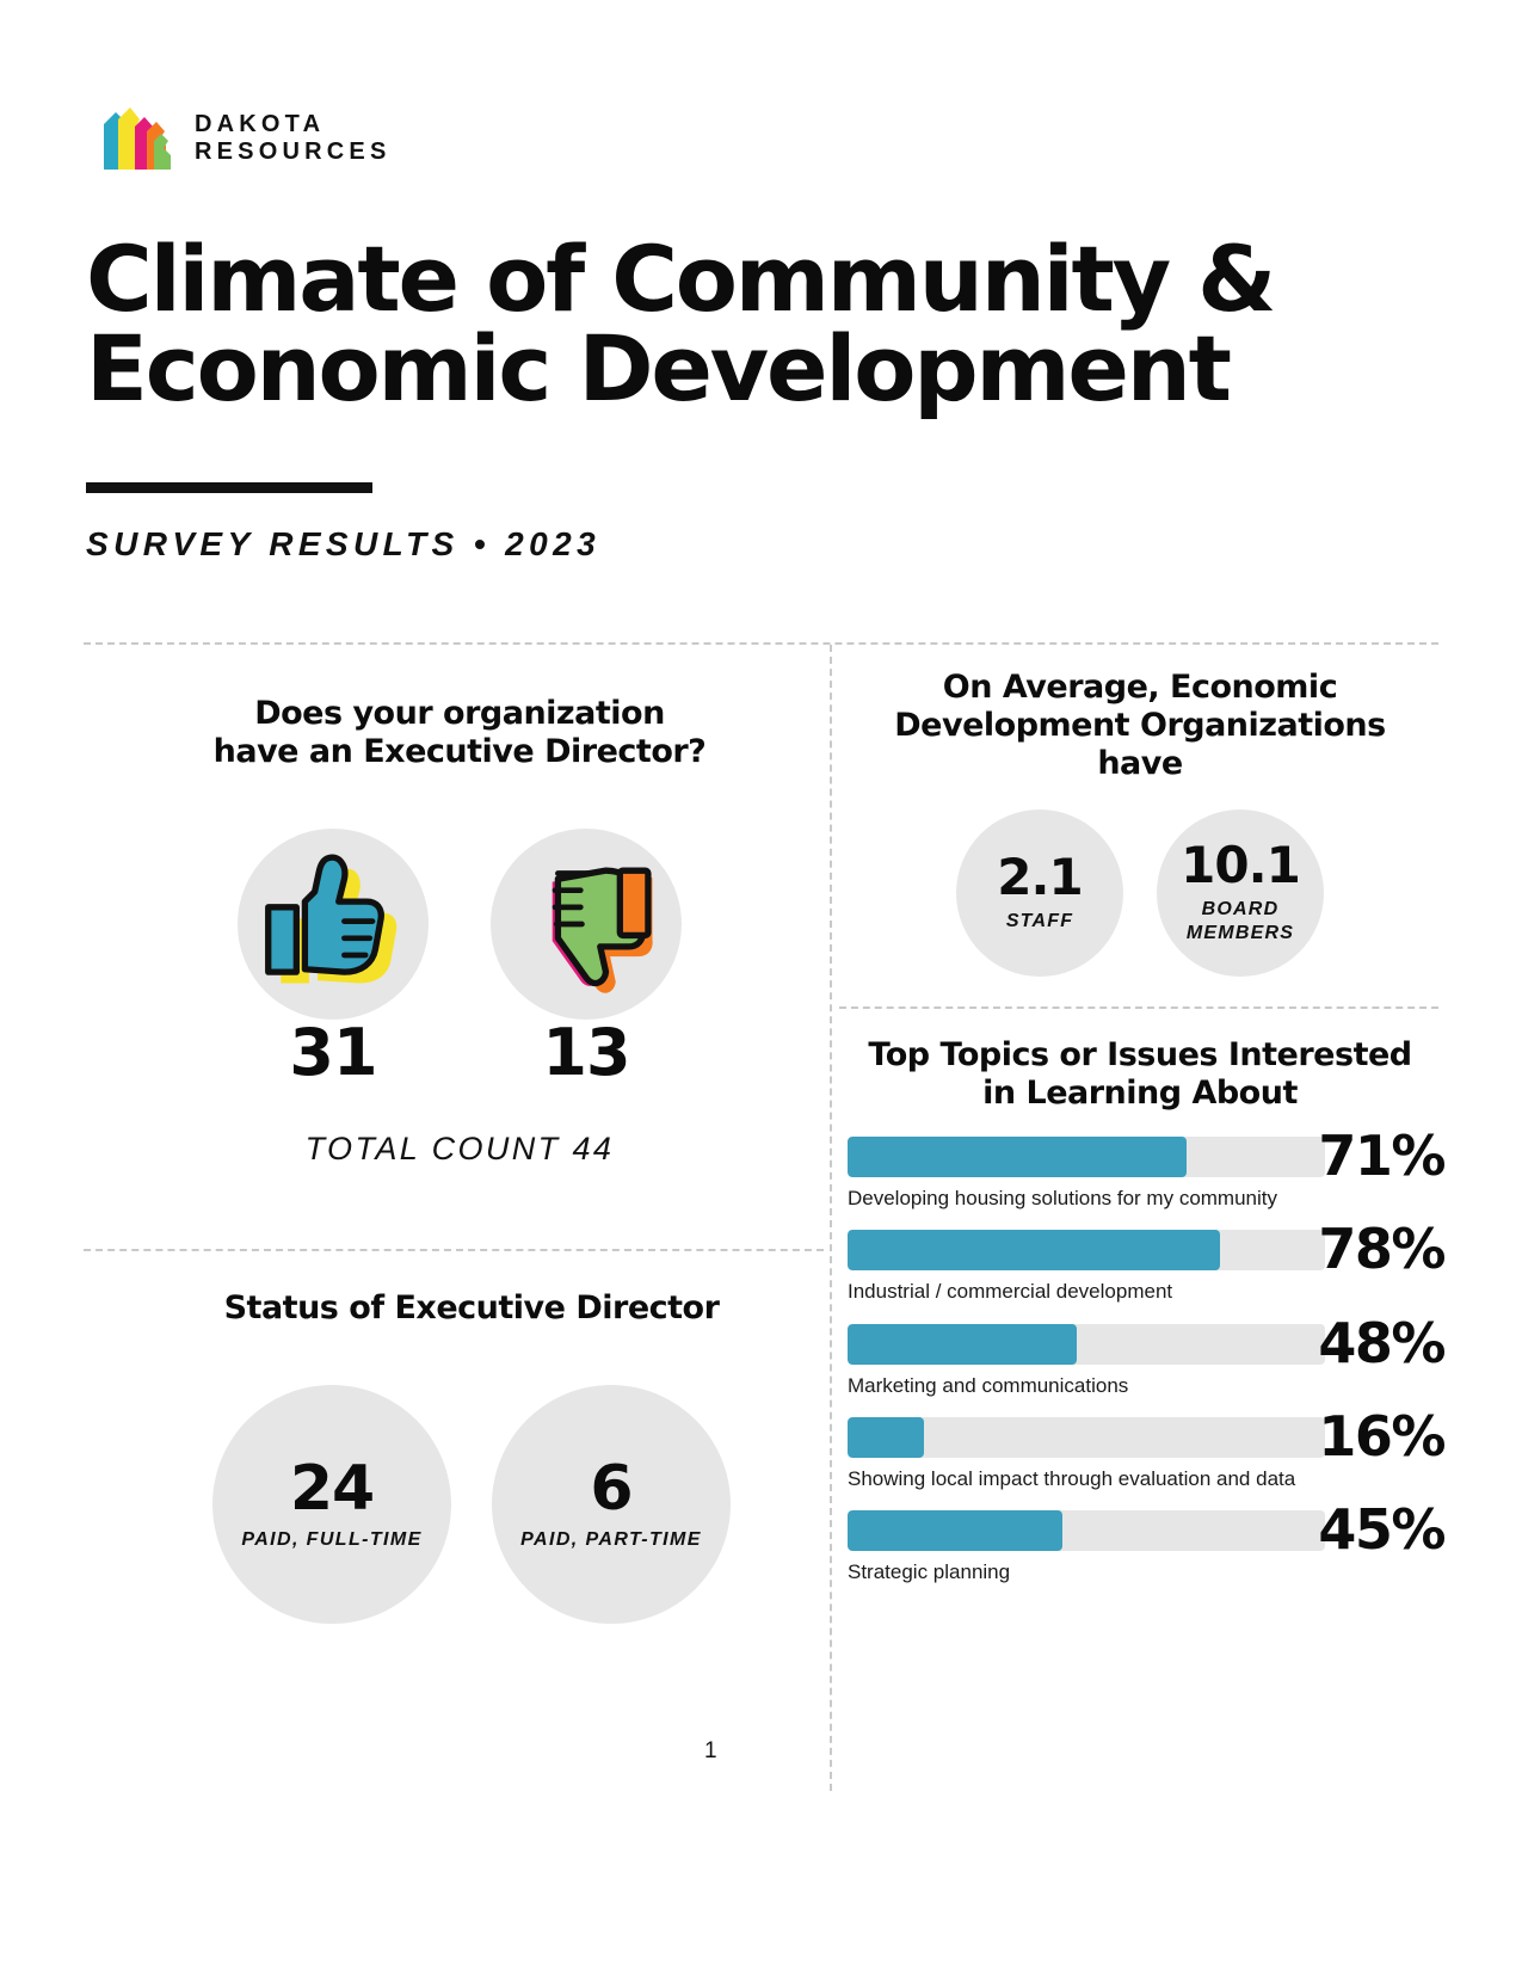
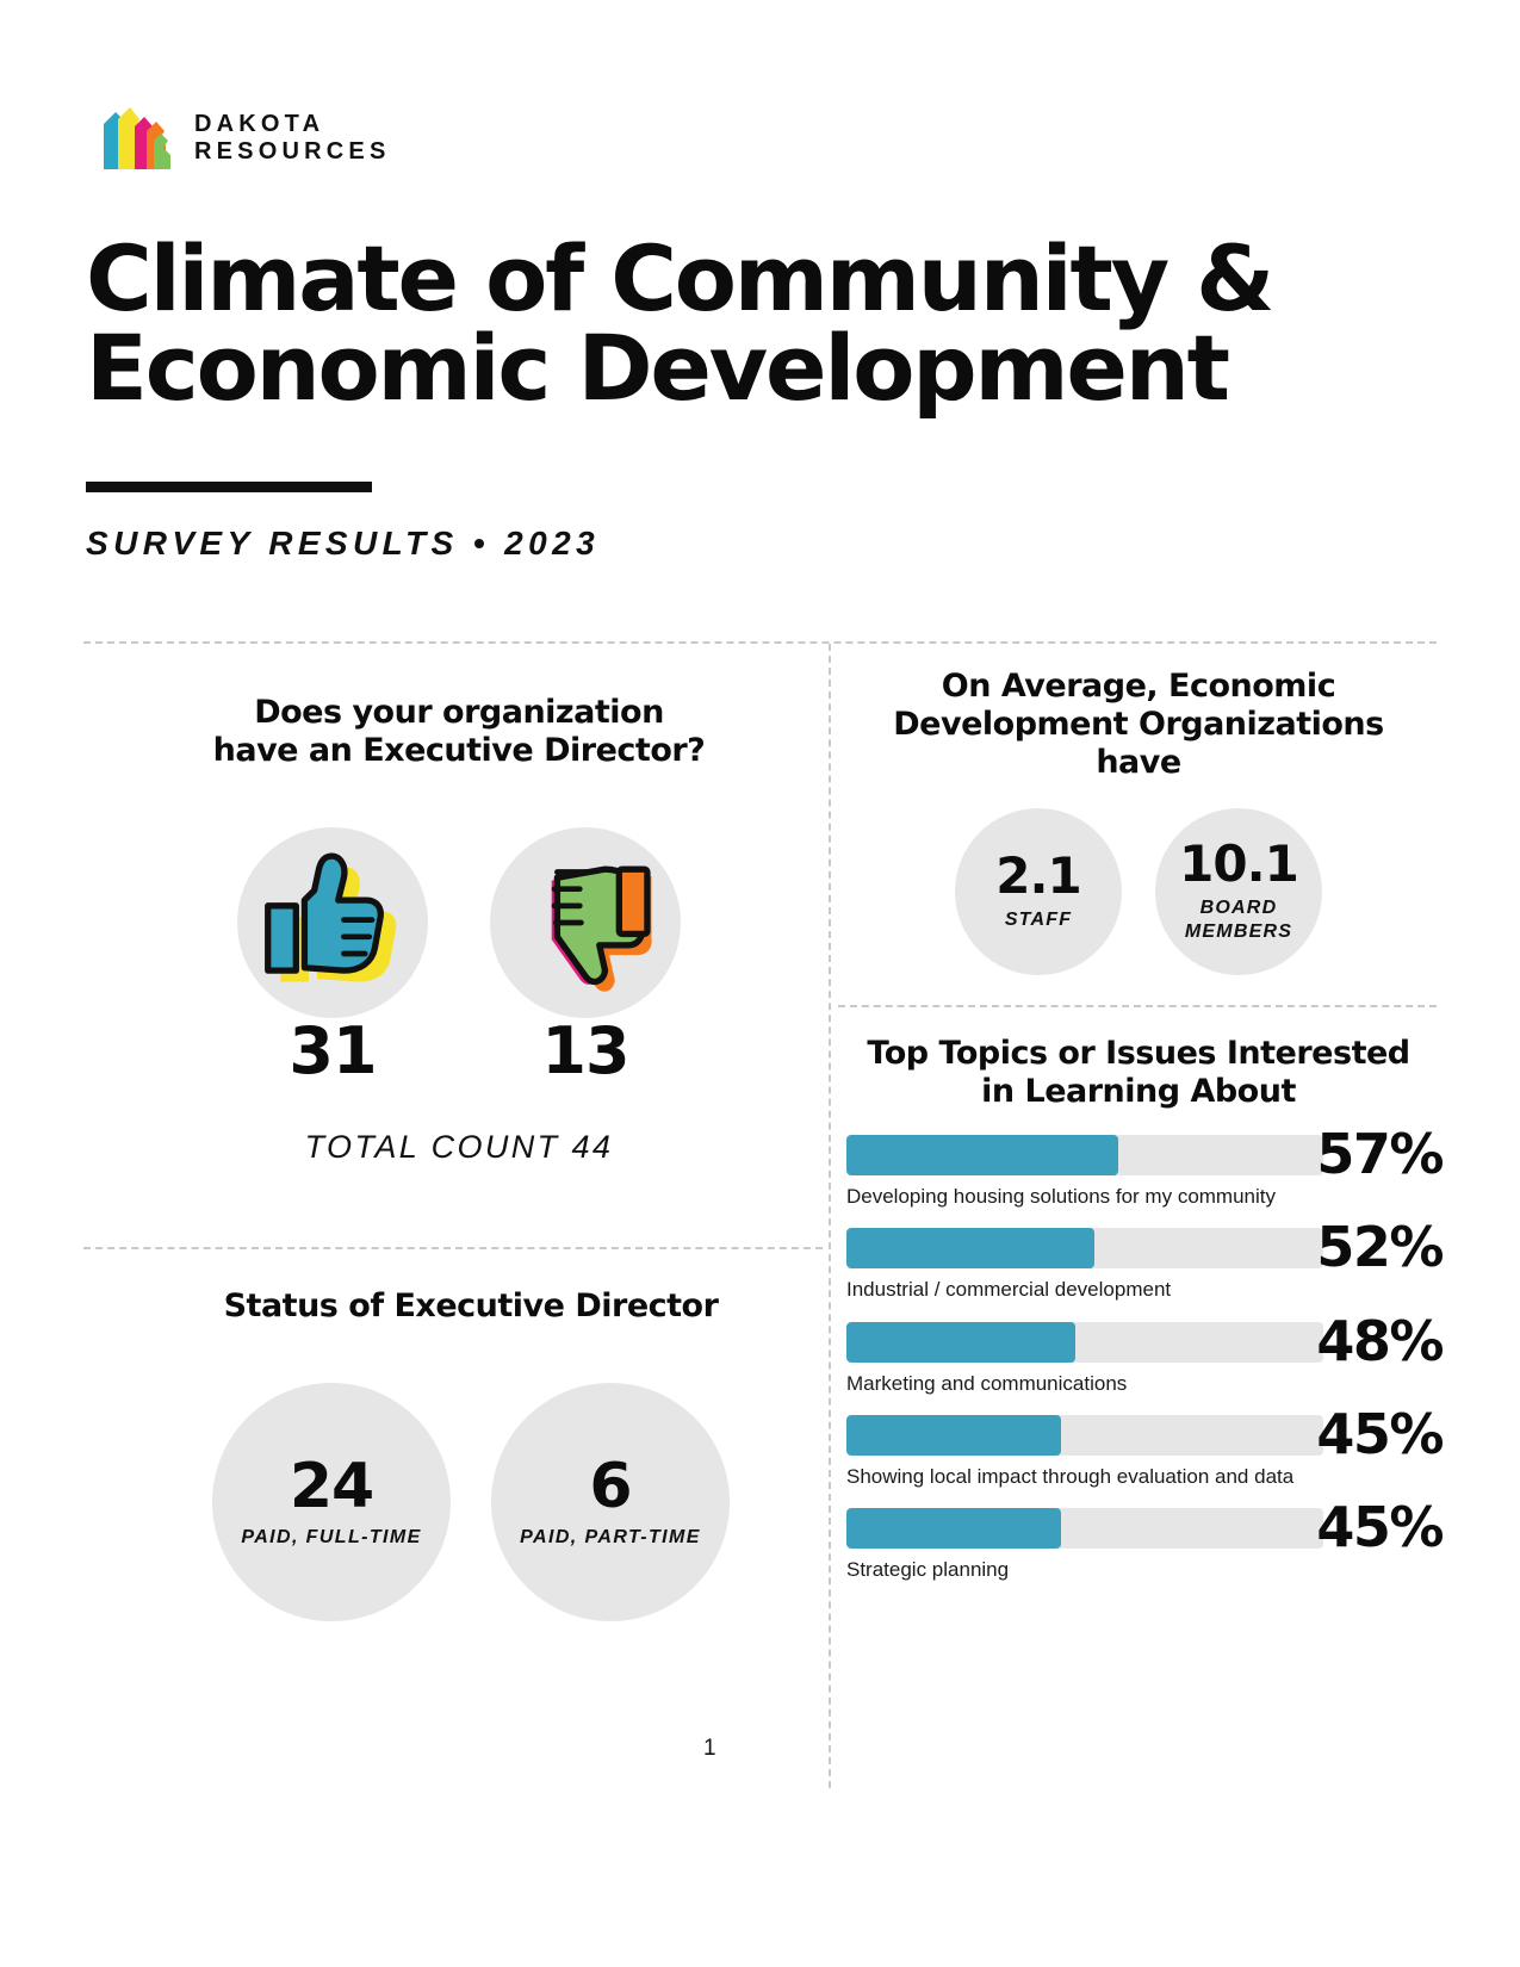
Developing housing solutions for my community: 71% -> 57%
Industrial / commercial development: 78% -> 52%
Showing local impact through evaluation and data: 16% -> 45%
